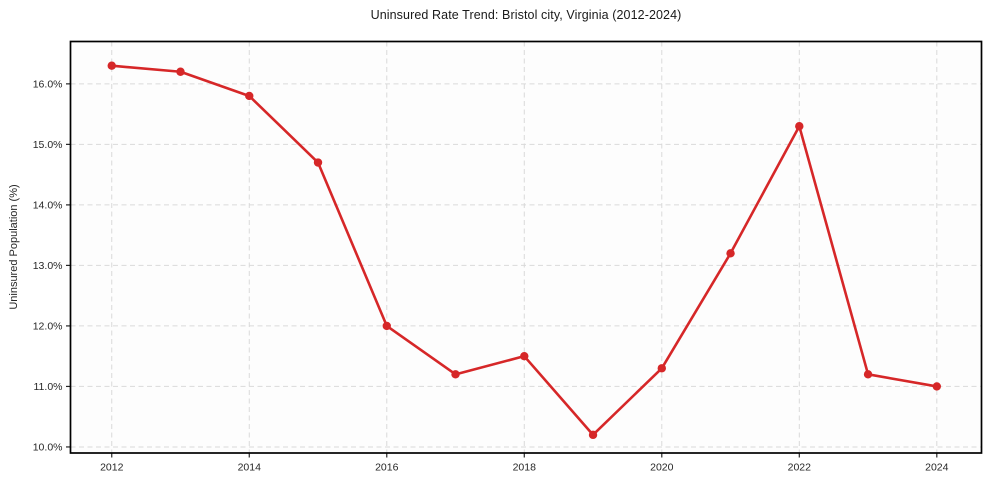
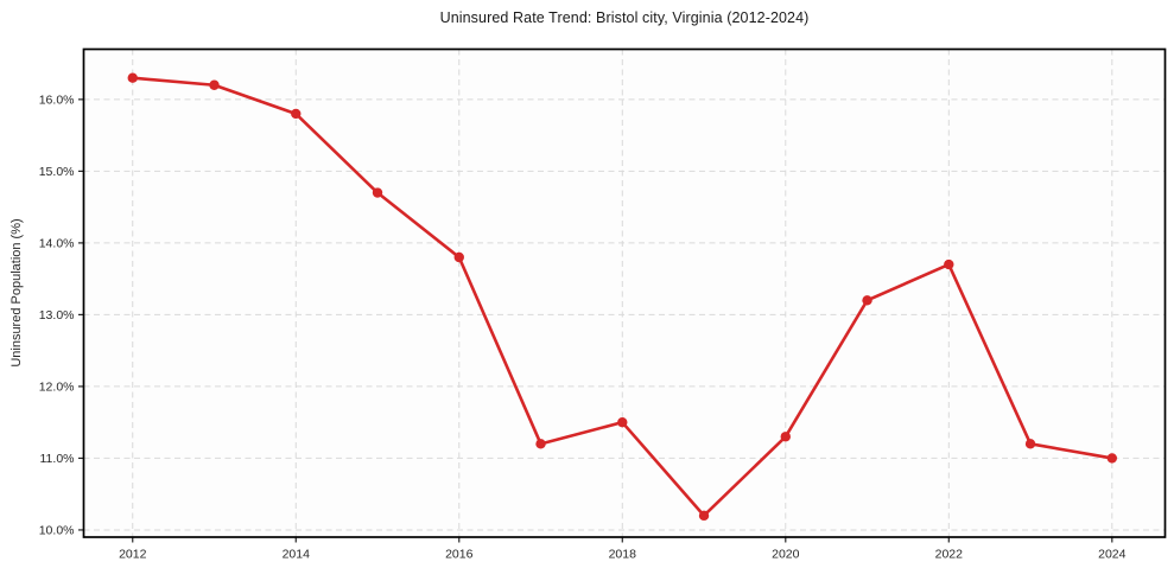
2016: 12.0% -> 13.8%
2022: 15.3% -> 13.7%
